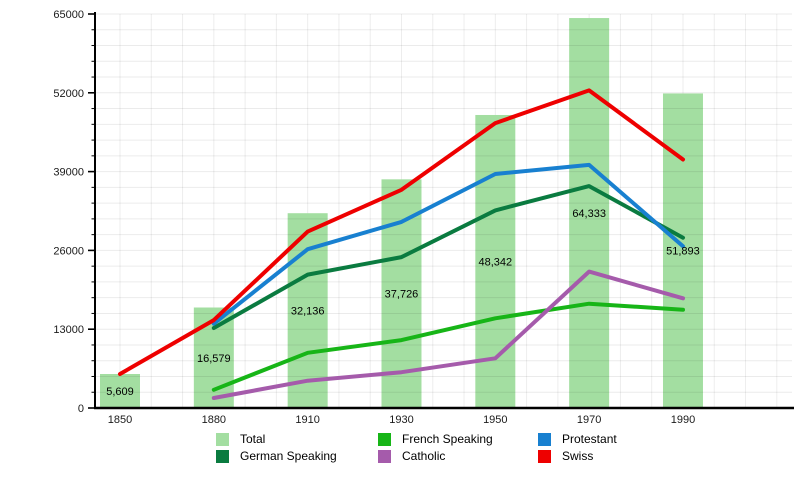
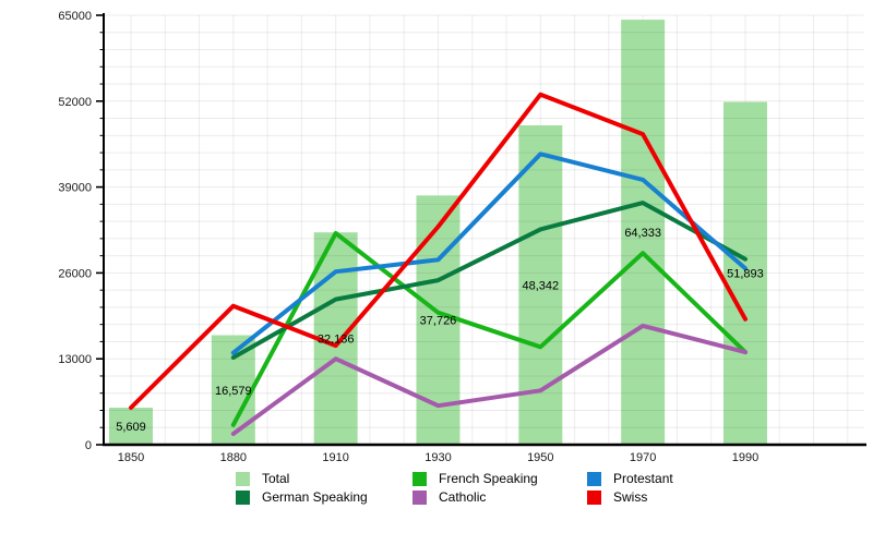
Swiss/1880: 14000 -> 21000
French Speaking/1910: 9000 -> 32000
Catholic/1910: 4000 -> 13000
Swiss/1910: 29000 -> 15000
French Speaking/1930: 11000 -> 20000
Protestant/1930: 31000 -> 28000
Swiss/1930: 36000 -> 33000
Protestant/1950: 39000 -> 44000
Swiss/1950: 47000 -> 53000
French Speaking/1970: 17000 -> 29000
Catholic/1970: 22000 -> 18000
Swiss/1970: 52000 -> 47000
French Speaking/1990: 16000 -> 14000
Catholic/1990: 18000 -> 14000
Swiss/1990: 41000 -> 19000
